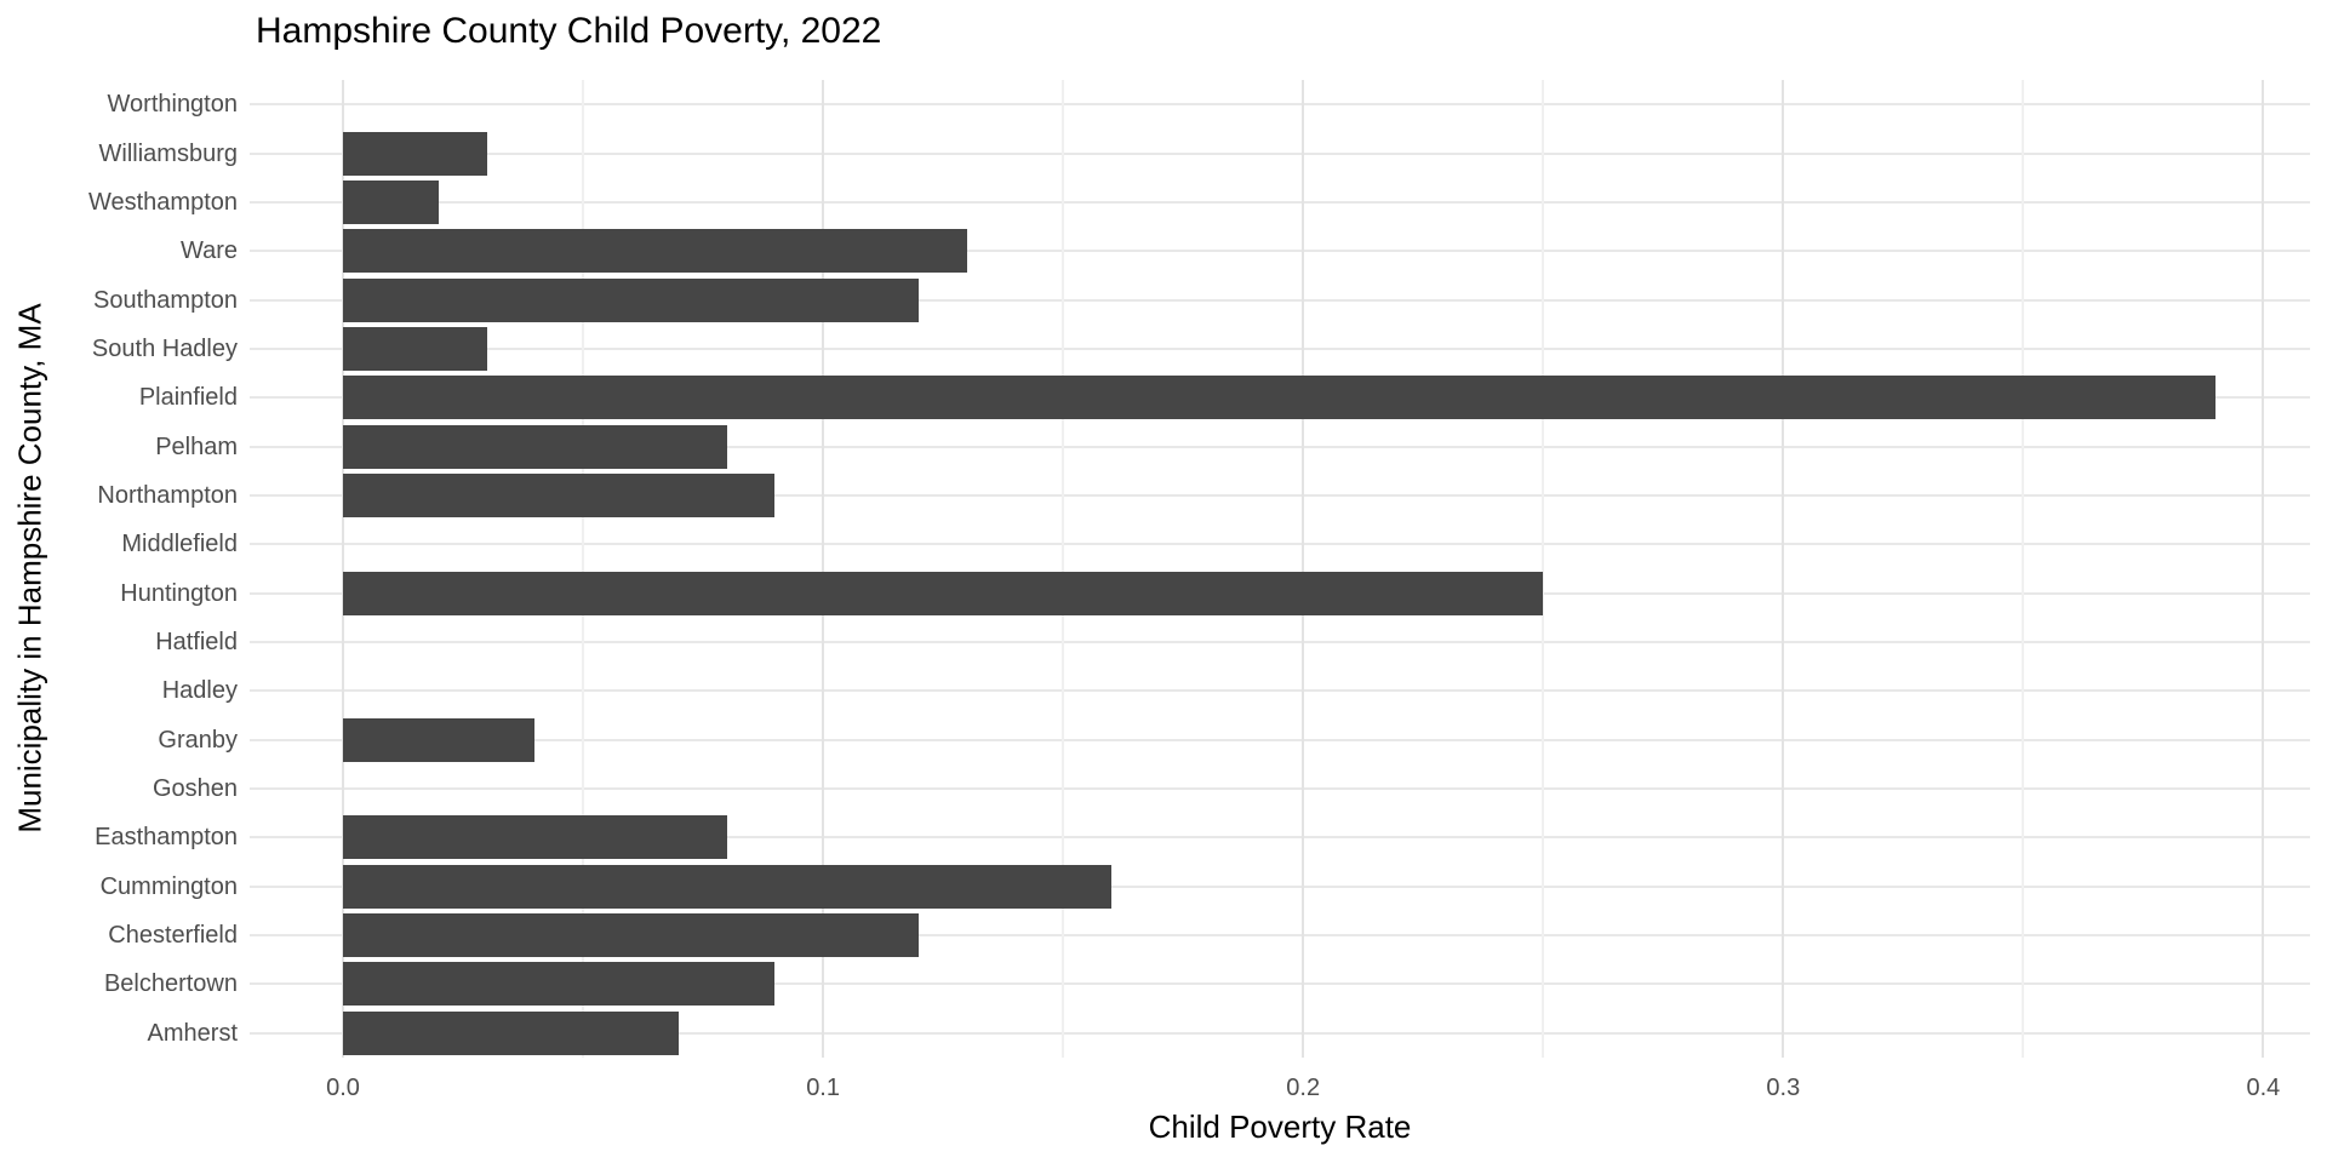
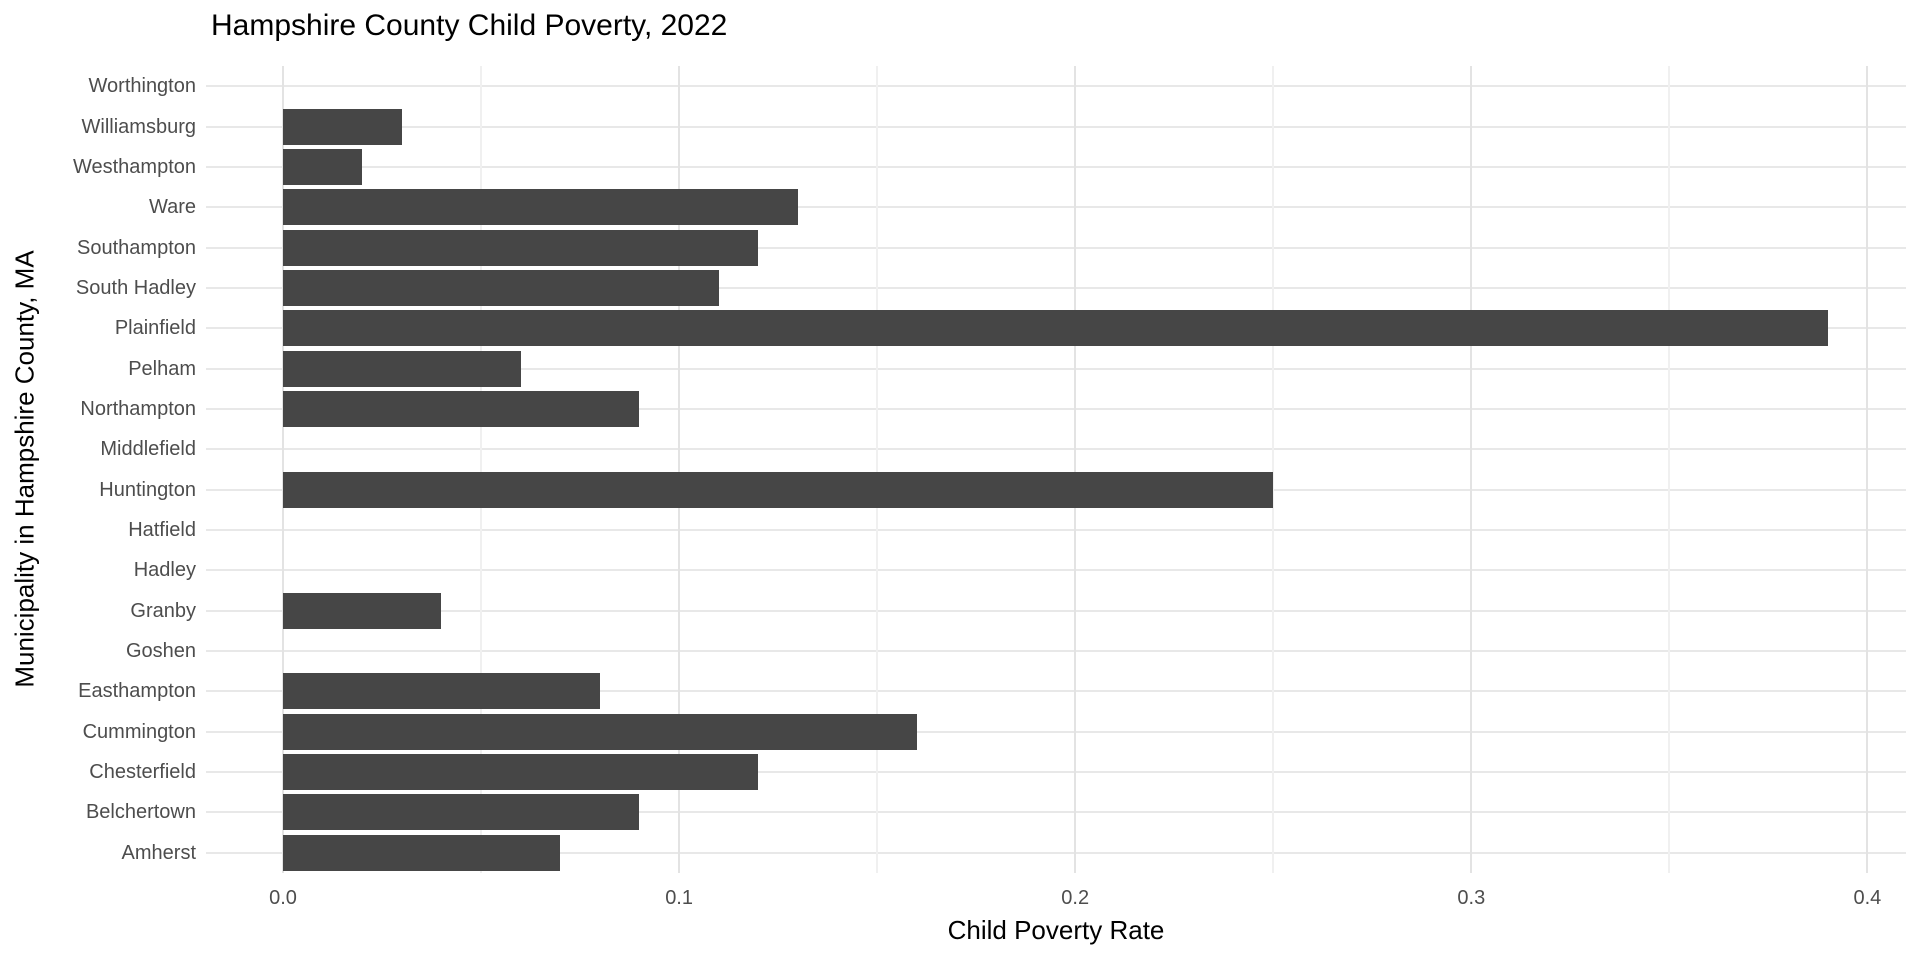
South Hadley: 0.03 -> 0.11
Pelham: 0.08 -> 0.06
